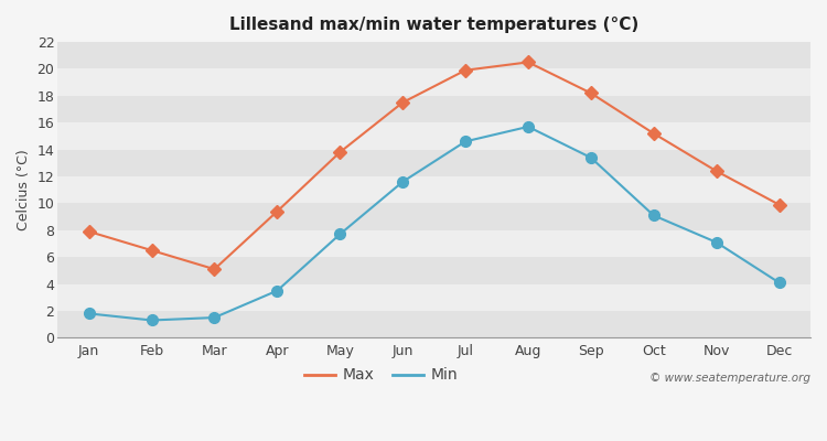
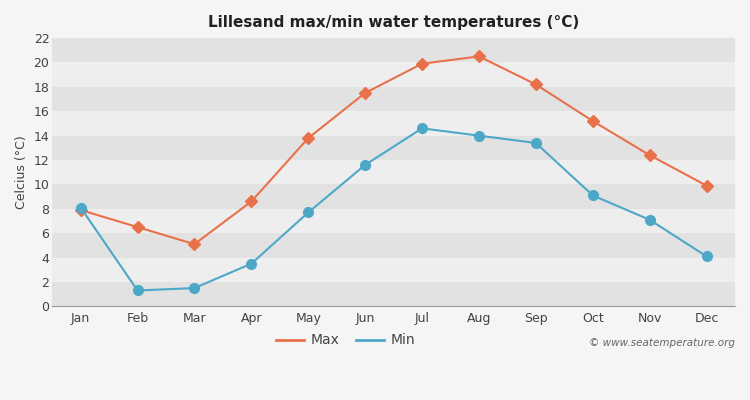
Min/Jan: 1.8 -> 8.1
Max/Apr: 9.4 -> 8.6
Min/Aug: 15.7 -> 14.0
